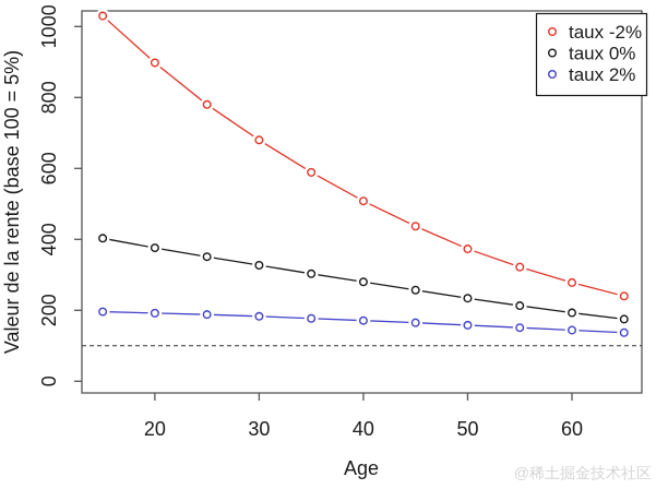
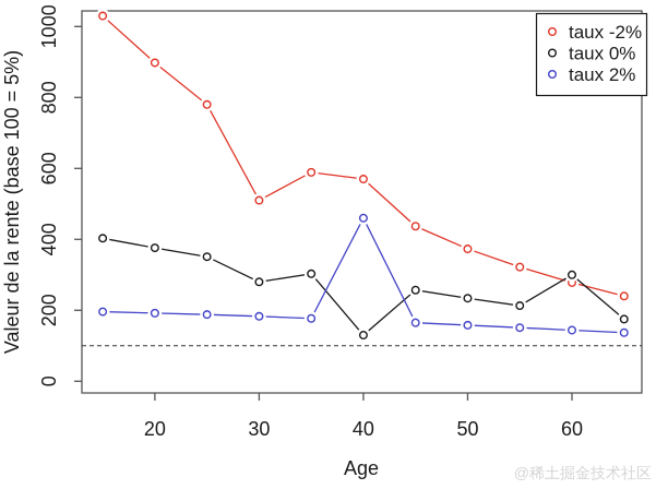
taux -2%/30: 680 -> 510
taux 0%/30: 330 -> 280
taux -2%/40: 510 -> 570
taux 0%/40: 280 -> 130
taux 2%/40: 170 -> 460
taux 0%/60: 190 -> 300
